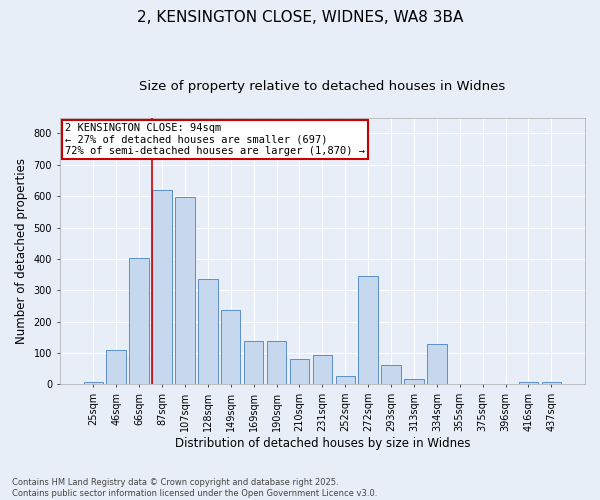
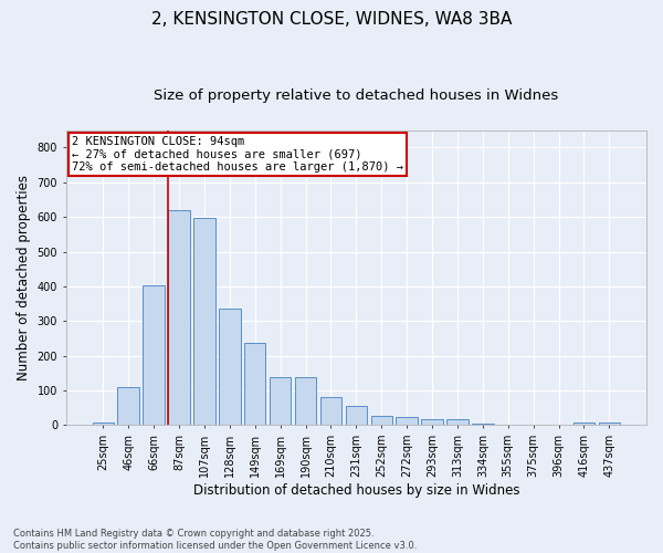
231sqm: 95 -> 54
272sqm: 345 -> 22
293sqm: 60 -> 17
334sqm: 130 -> 5
